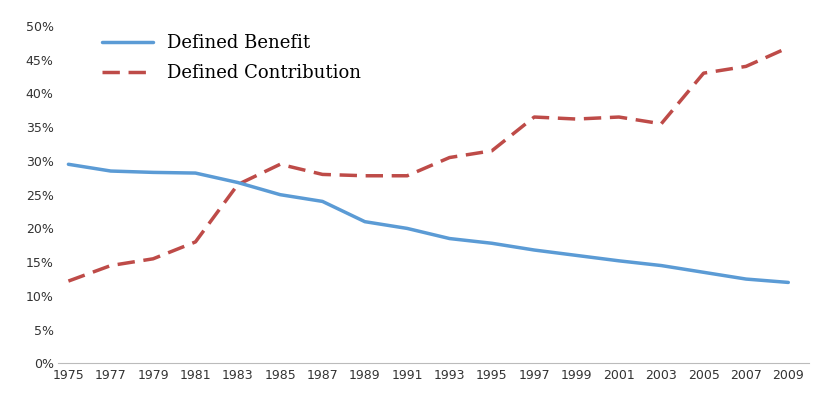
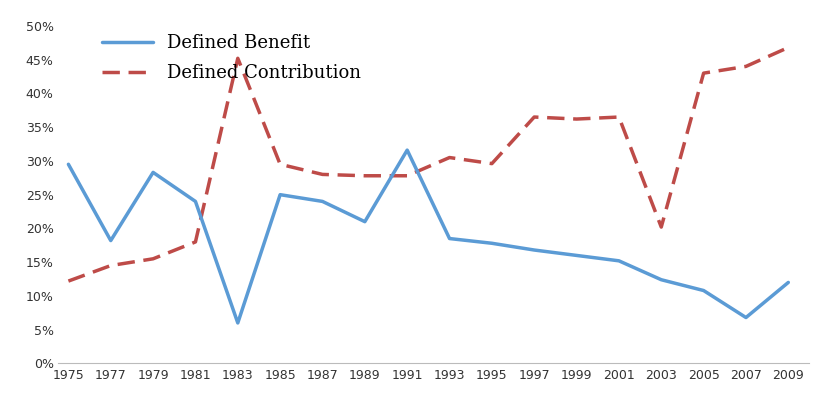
Defined Benefit/1977: 28.5% -> 18.2%
Defined Benefit/1981: 28.2% -> 24.0%
Defined Benefit/1983: 26.8% -> 6.0%
Defined Contribution/1983: 26.5% -> 45.2%
Defined Benefit/1991: 20.0% -> 31.6%
Defined Contribution/1995: 31.5% -> 29.6%
Defined Benefit/2003: 14.5% -> 12.4%
Defined Contribution/2003: 35.5% -> 20.2%
Defined Benefit/2005: 13.5% -> 10.8%
Defined Benefit/2007: 12.5% -> 6.8%
